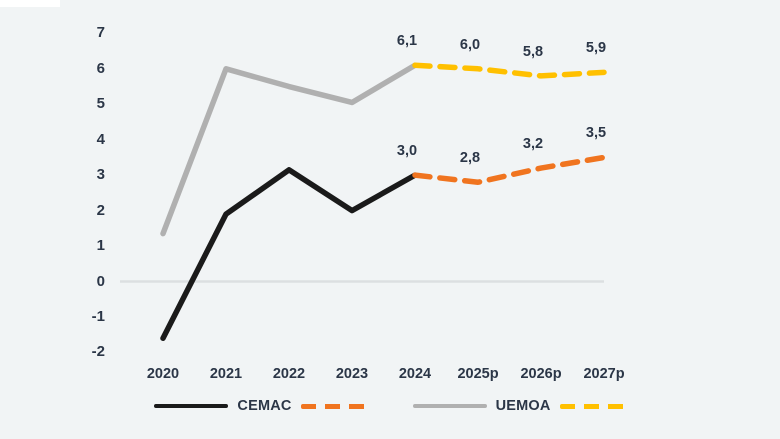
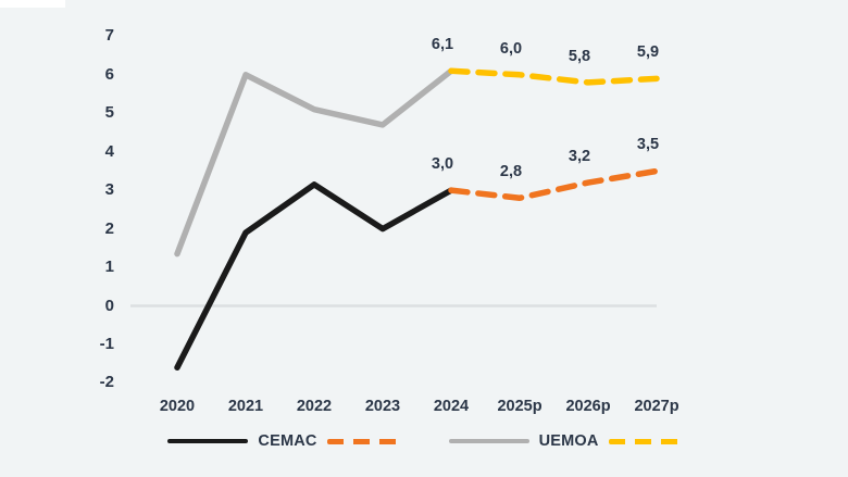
UEMOA/2022: 5.5 -> 5.1
UEMOA/2023: 5.0 -> 4.7
